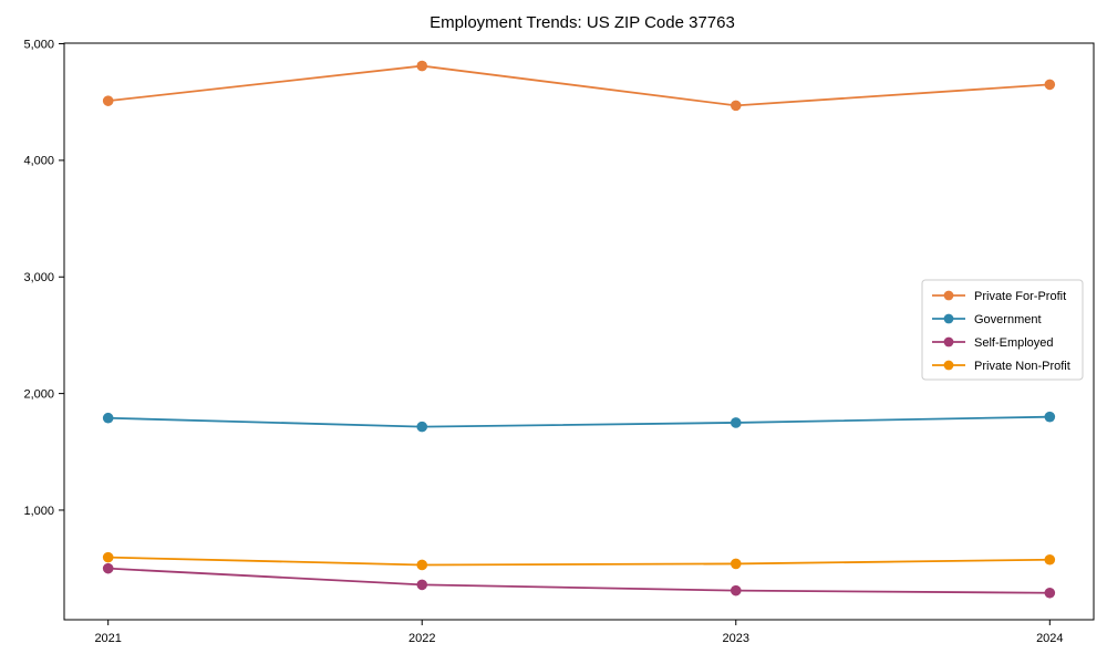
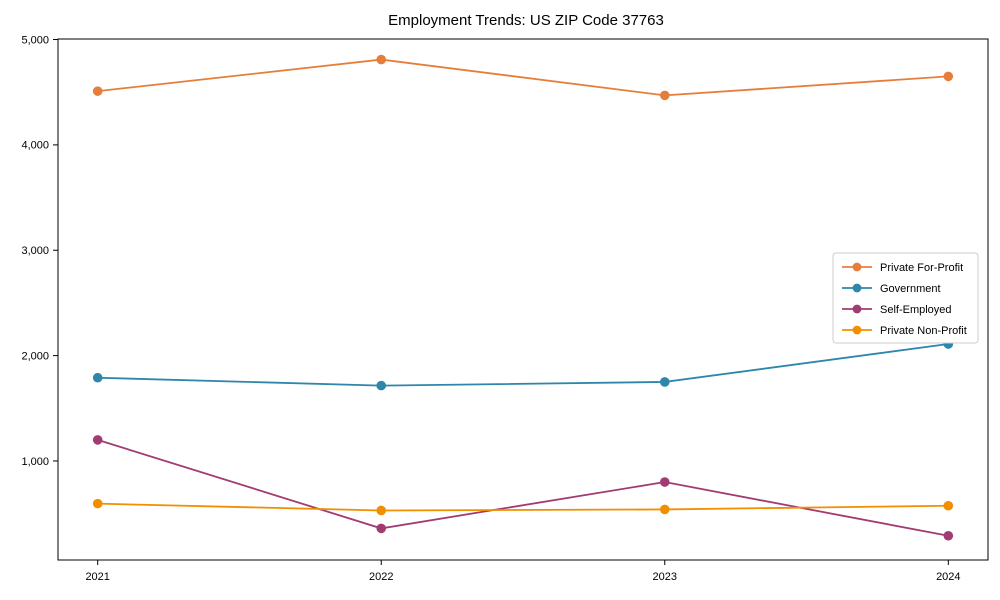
Self-Employed/2021: 500 -> 1200
Self-Employed/2023: 310 -> 800
Government/2024: 1800 -> 2110
